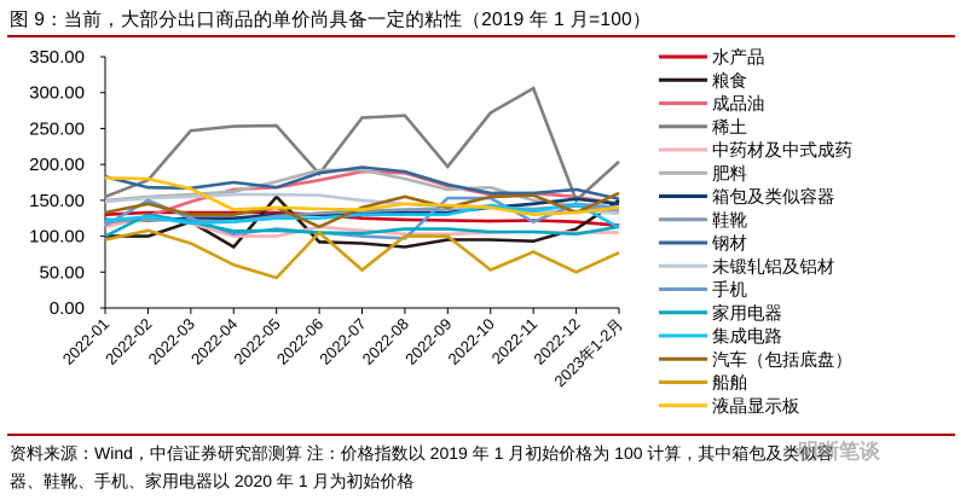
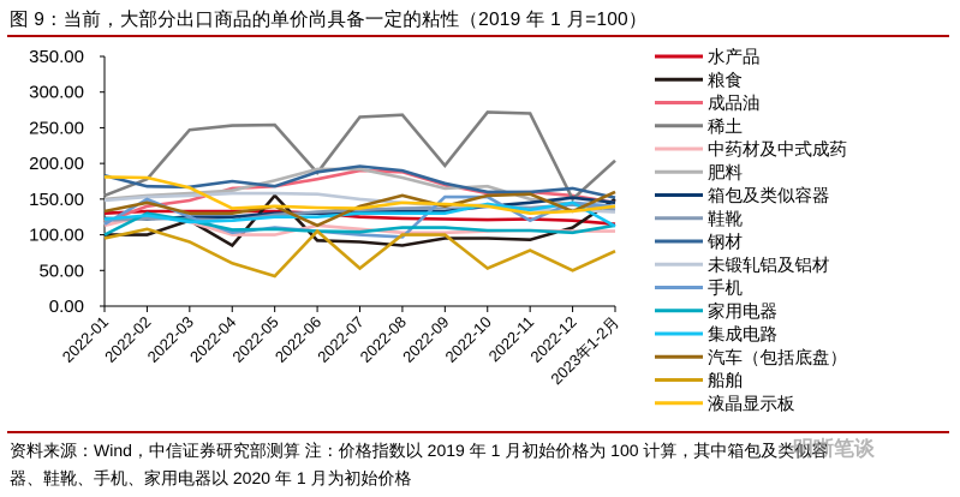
成品油/2022-02: 130 -> 140
稀土/2022-11: 310 -> 270
